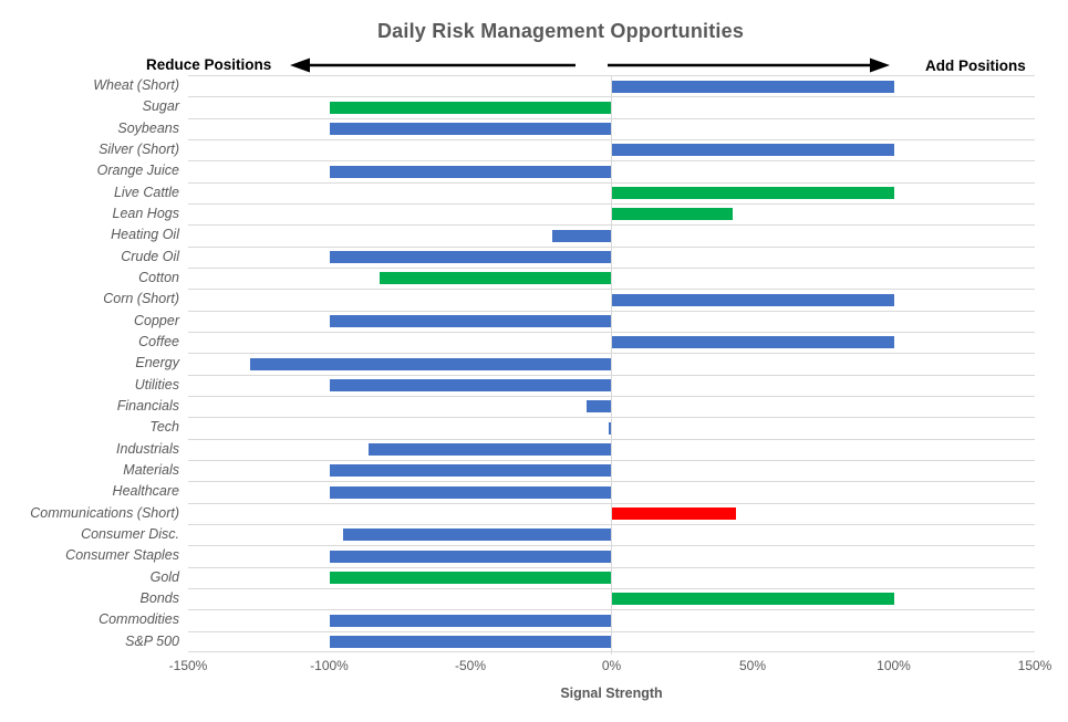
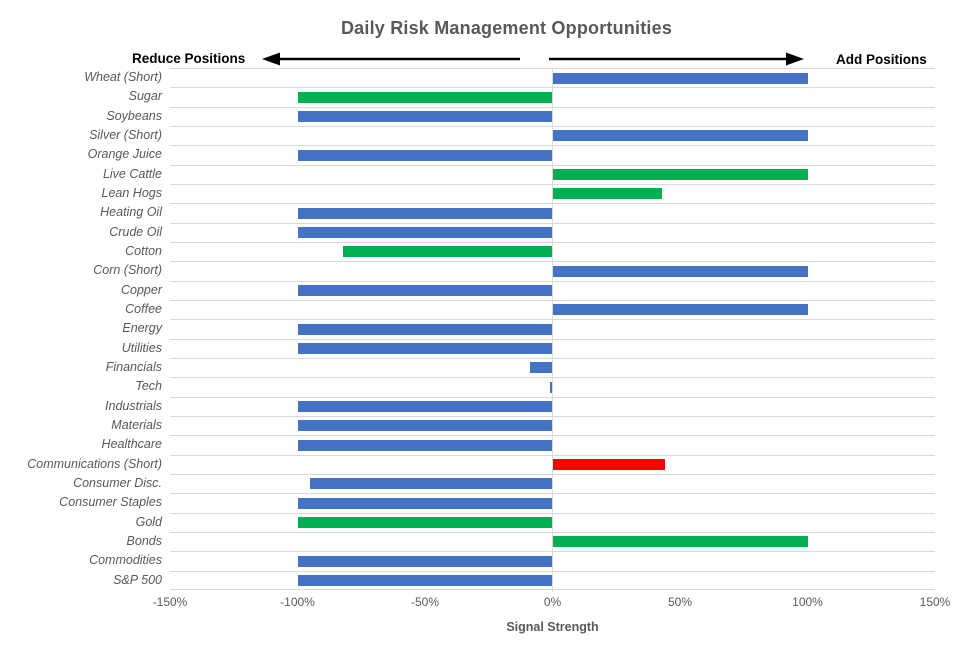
Heating Oil: -21% -> -100%
Energy: -128% -> -100%
Industrials: -86% -> -100%
